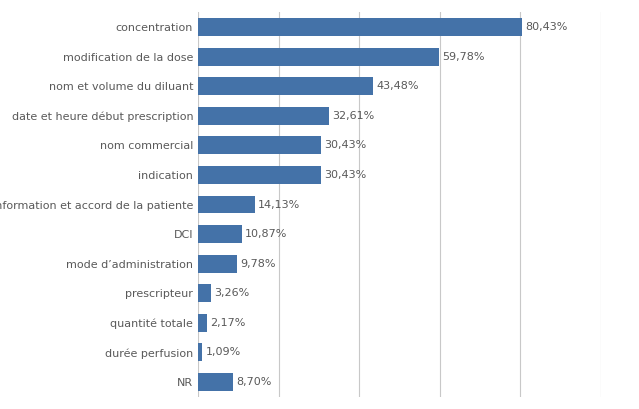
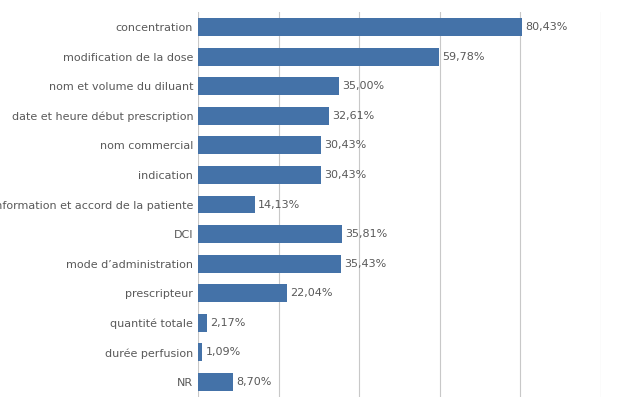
nom et volume du diluant: 43,48% -> 35,00%
DCI: 10,87% -> 35,81%
mode d’administration: 9,78% -> 35,43%
prescripteur: 3,26% -> 22,04%
